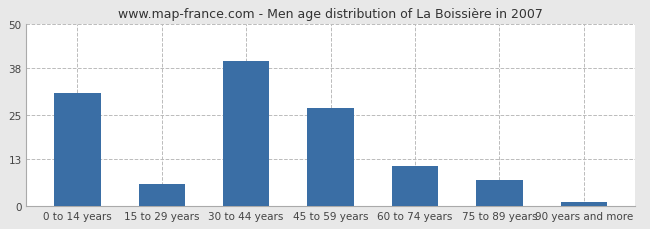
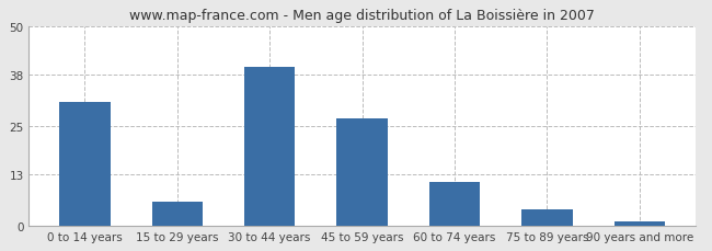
75 to 89 years: 7 -> 4
